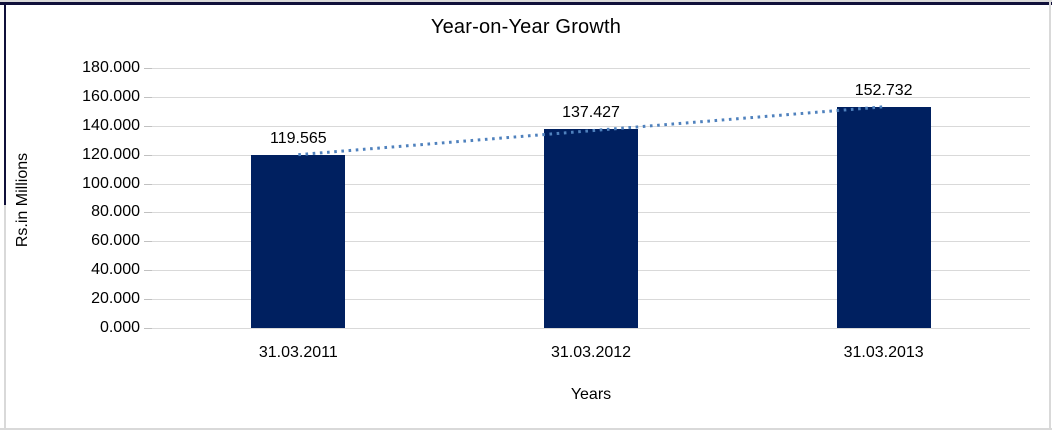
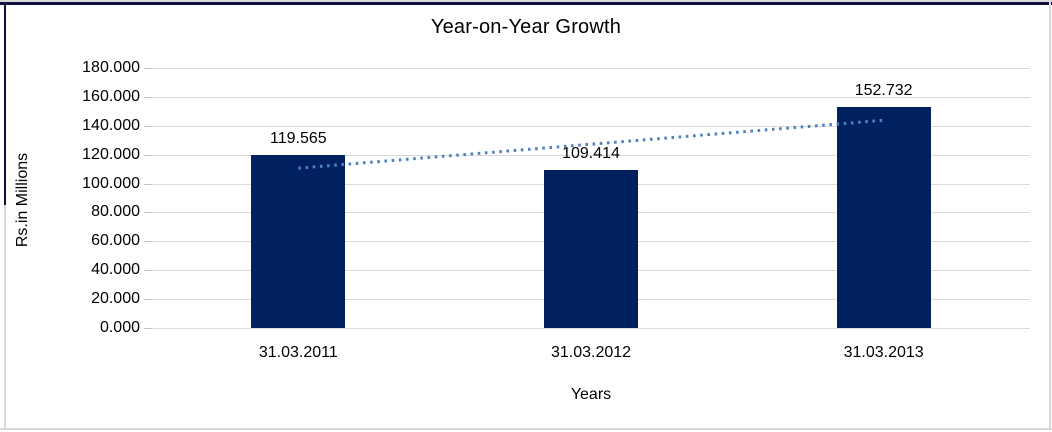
31.03.2012: 137.427 -> 109.414
